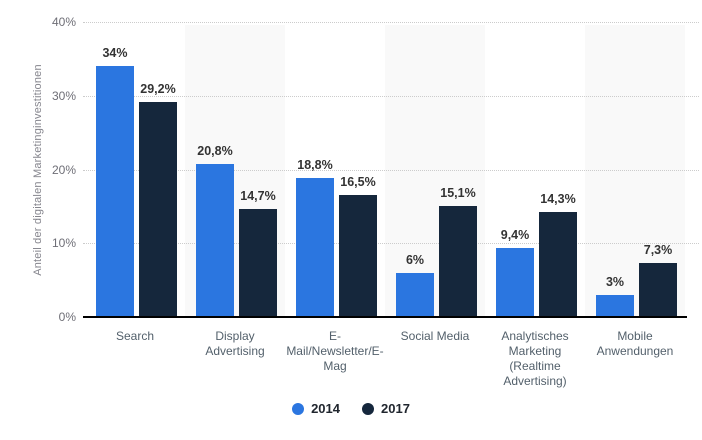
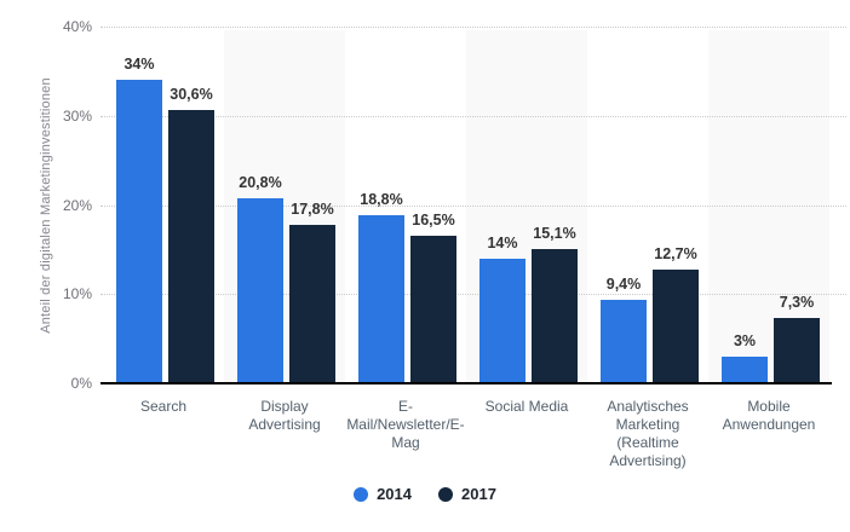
2017/Search: 29,2% -> 30,6%
2017/Display Advertising: 14,7% -> 17,8%
2014/Social Media: 6% -> 14%
2017/Analytisches Marketing (Realtime Advertising): 14,3% -> 12,7%
